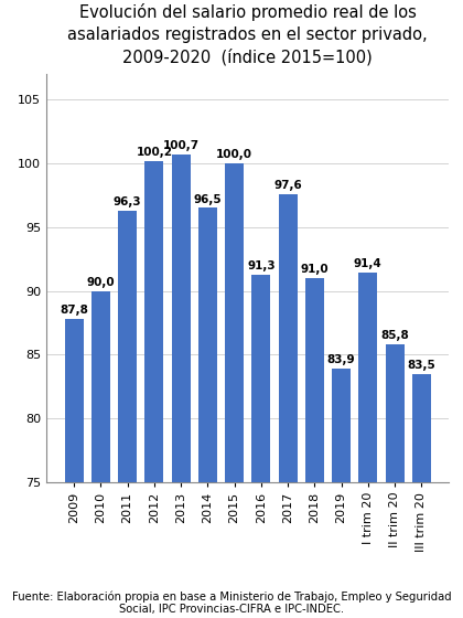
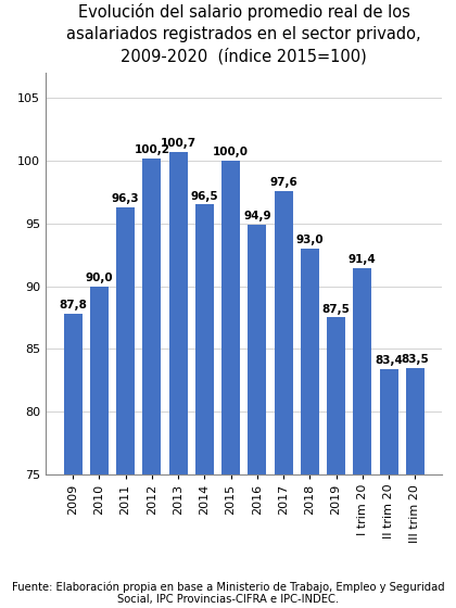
2016: 91,3 -> 94,9
2018: 91,0 -> 93,0
2019: 83,9 -> 87,5
II trim 20: 85,8 -> 83,4
